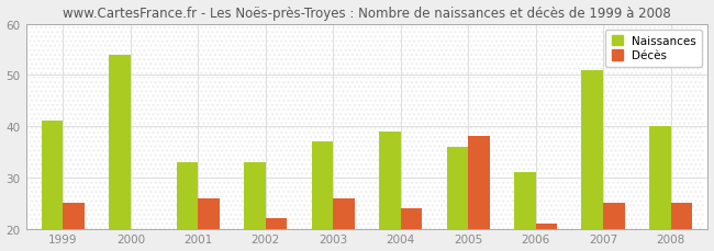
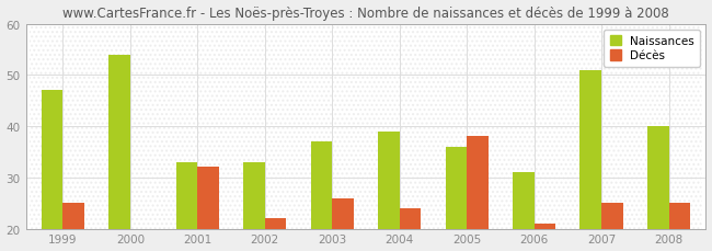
Naissances/1999: 41 -> 47
Décès/2001: 26 -> 32
